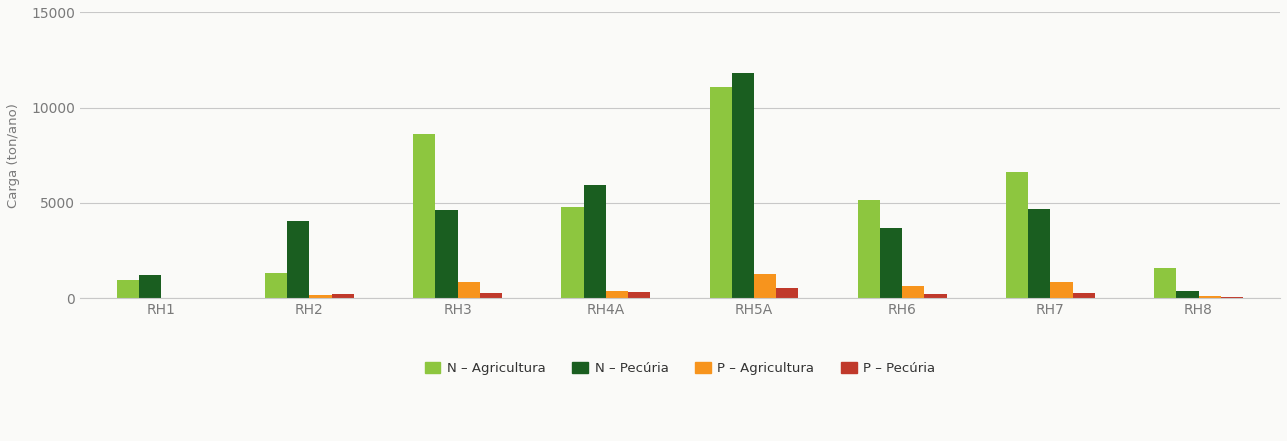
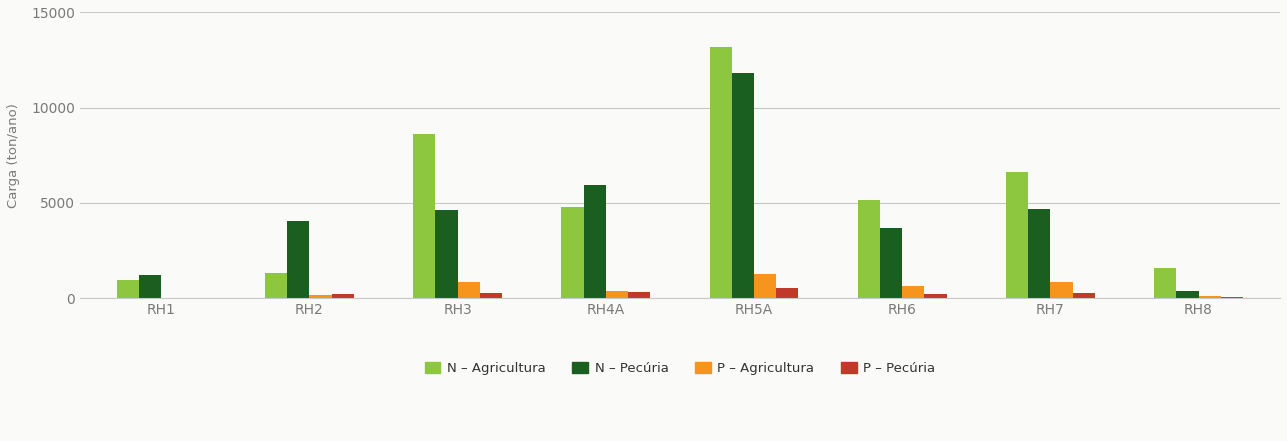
N – Agricultura/RH5A: 11100 -> 13200
